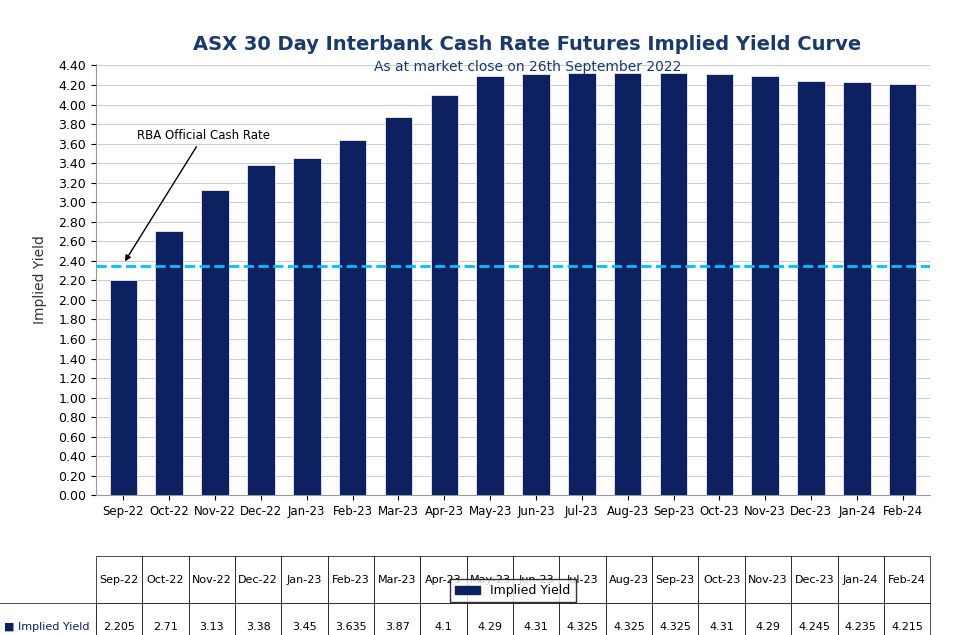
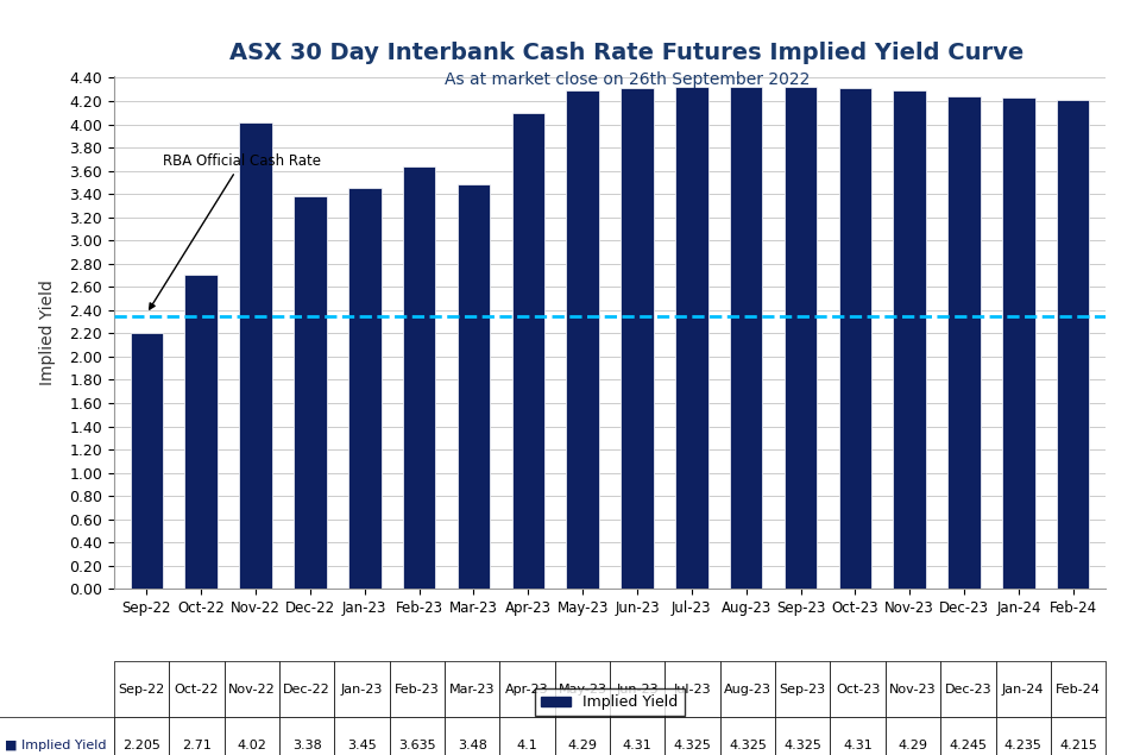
Nov-22: 3.13 -> 4.02
Mar-23: 3.87 -> 3.48
